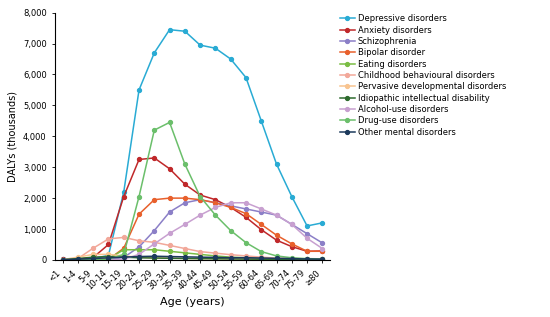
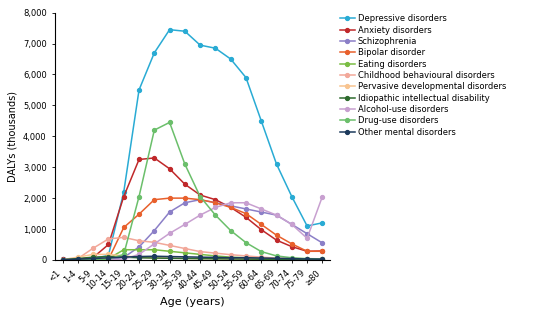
Bipolar disorder/15-19: 380 -> 1,050
Alcohol-use disorders/≥80: 370 -> 2,050
